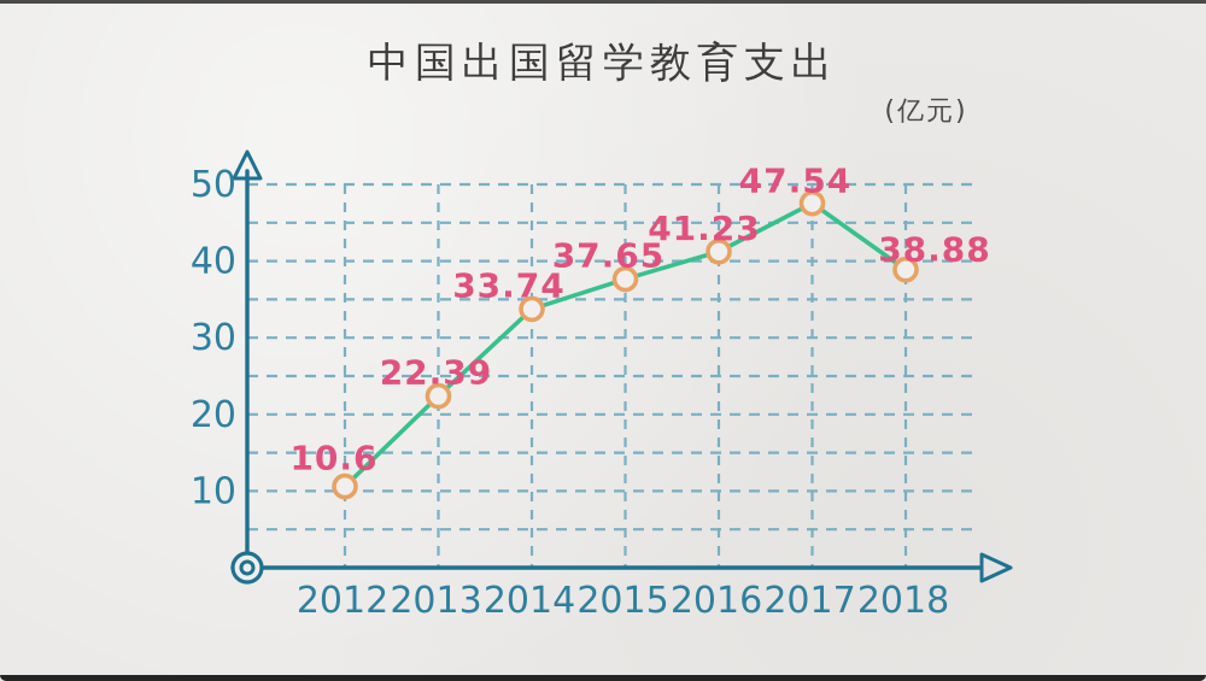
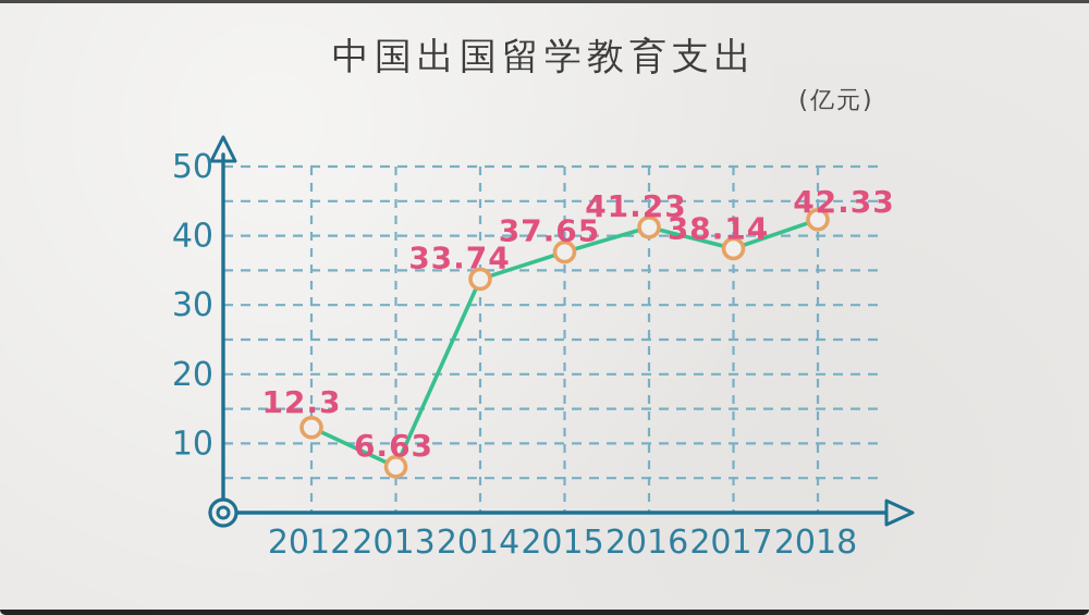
2012: 10.6 -> 12.3
2013: 22.39 -> 6.63
2017: 47.54 -> 38.14
2018: 38.88 -> 42.33
